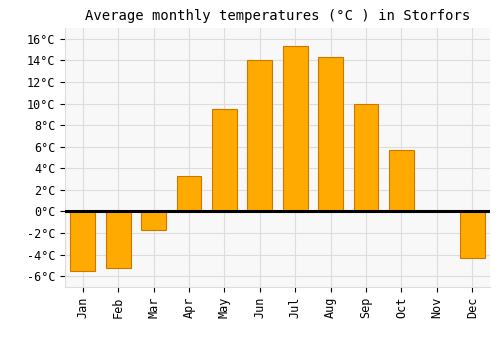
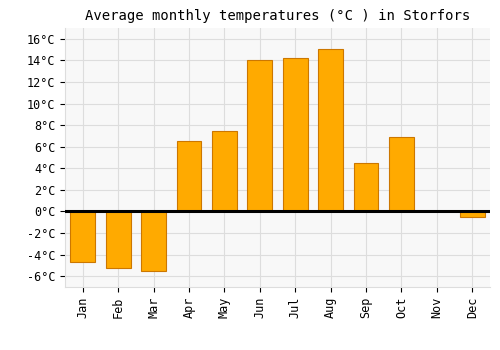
Jan: -5.5°C -> -4.7°C
Mar: -1.7°C -> -5.5°C
Apr: 3.3°C -> 6.5°C
May: 9.5°C -> 7.5°C
Jul: 15.3°C -> 14.2°C
Aug: 14.3°C -> 15.1°C
Sep: 10.0°C -> 4.5°C
Oct: 5.7°C -> 6.9°C
Dec: -4.3°C -> -0.5°C
